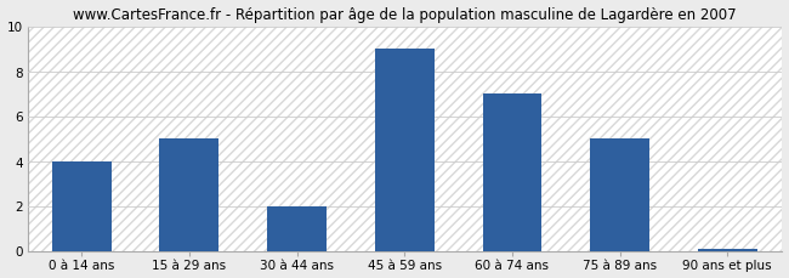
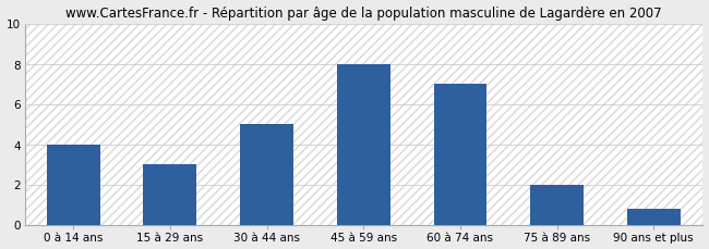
15 à 29 ans: 5.0 -> 3.0
30 à 44 ans: 2.0 -> 5.0
45 à 59 ans: 9.0 -> 8.0
75 à 89 ans: 5.0 -> 2.0
90 ans et plus: 0.1 -> 0.8
